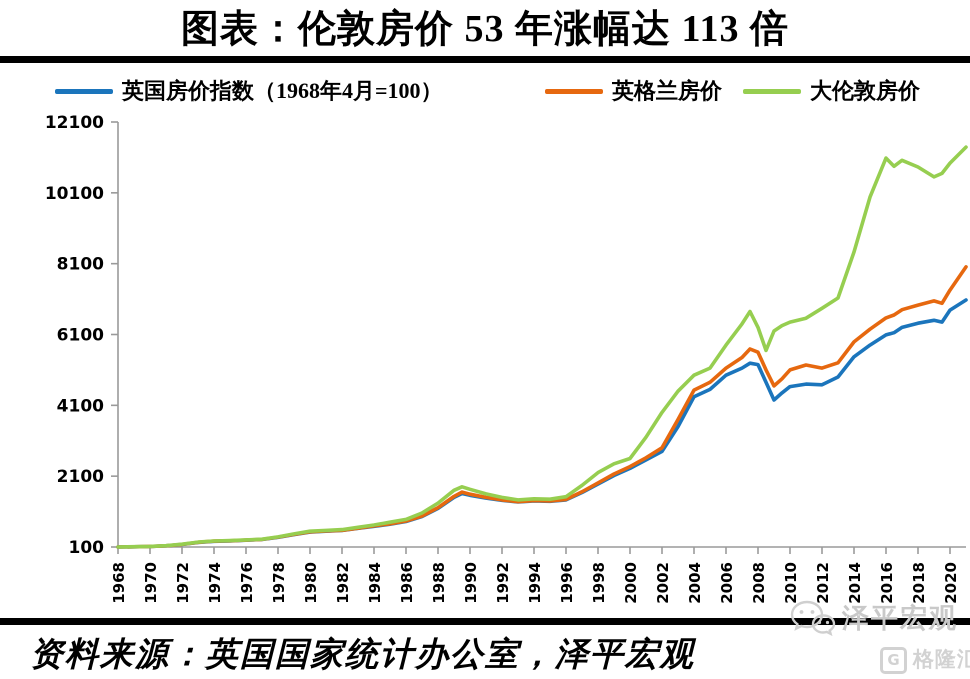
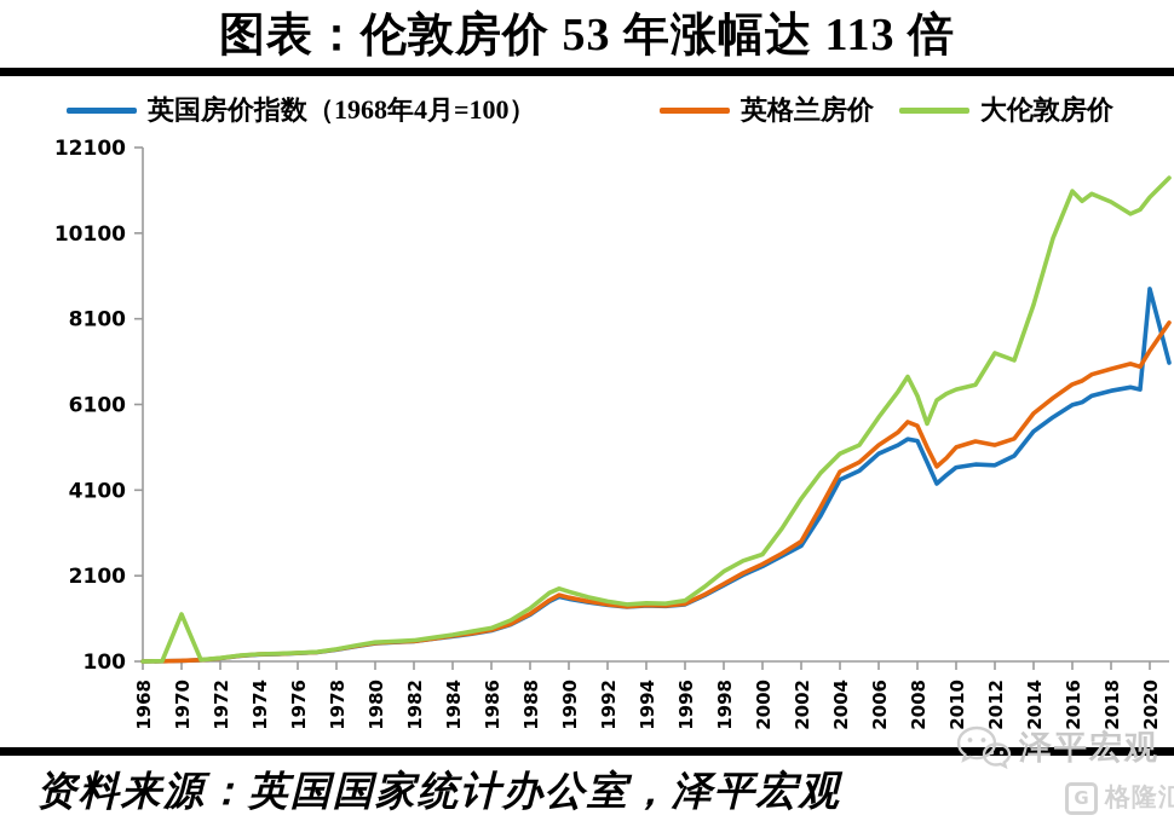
大伦敦房价/1970: 100 -> 1200
大伦敦房价/2012: 6800 -> 7300
英国房价指数（1968年4月=100）/2020: 6800 -> 8800
